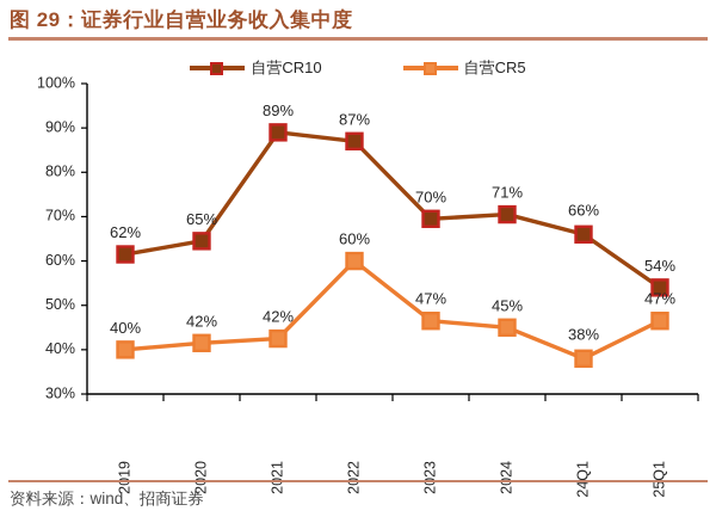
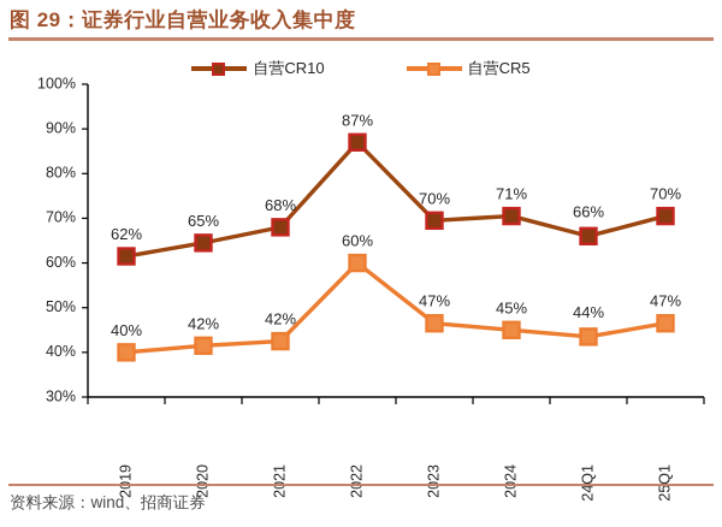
自营CR10/2021: 89% -> 68%
自营CR5/24Q1: 38% -> 44%
自营CR10/25Q1: 54% -> 70%
